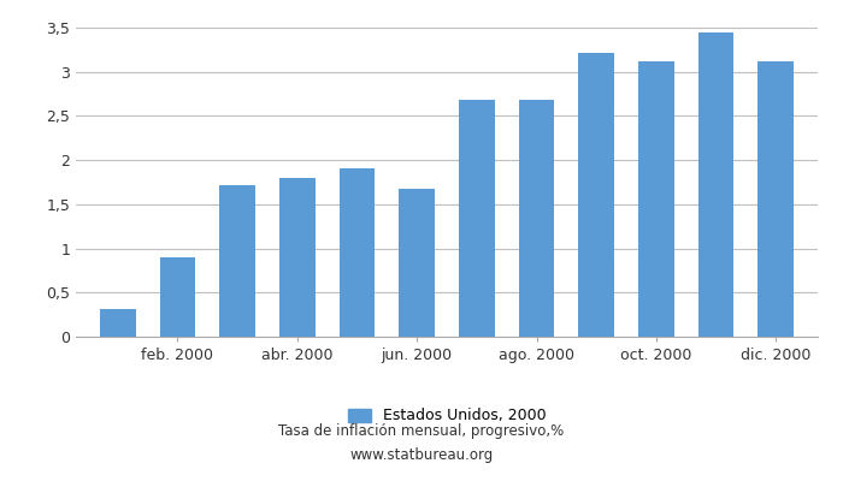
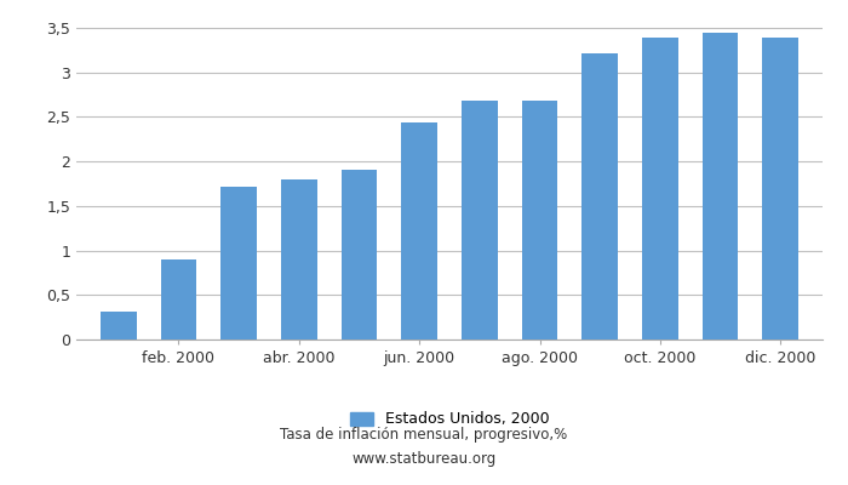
jun. 2000: 1,68 -> 2,44
oct. 2000: 3,12 -> 3,39
dic. 2000: 3,12 -> 3,39
